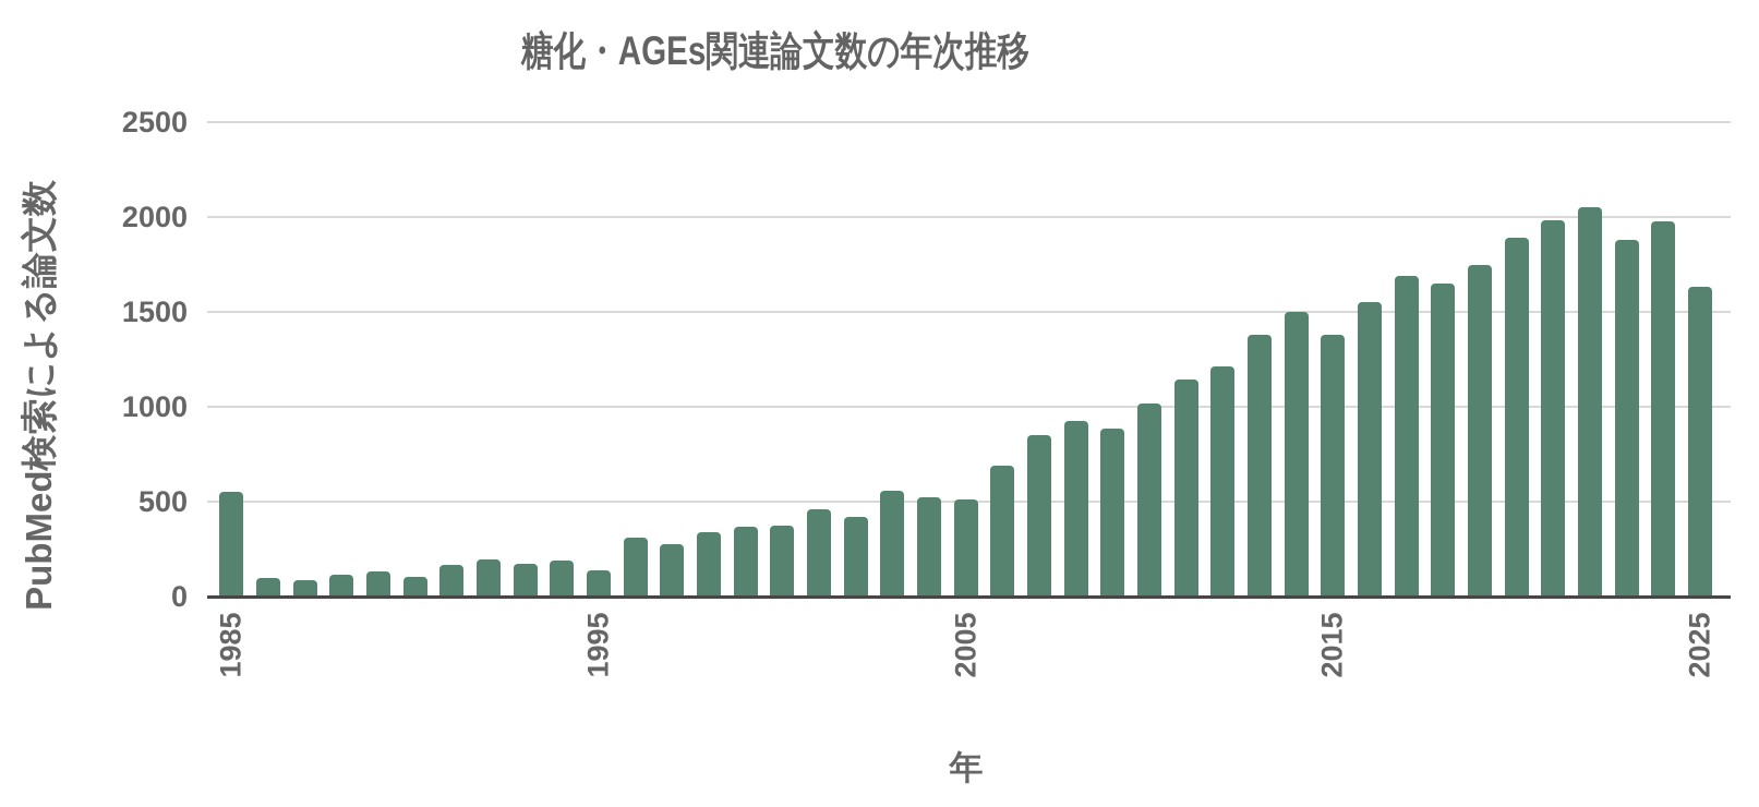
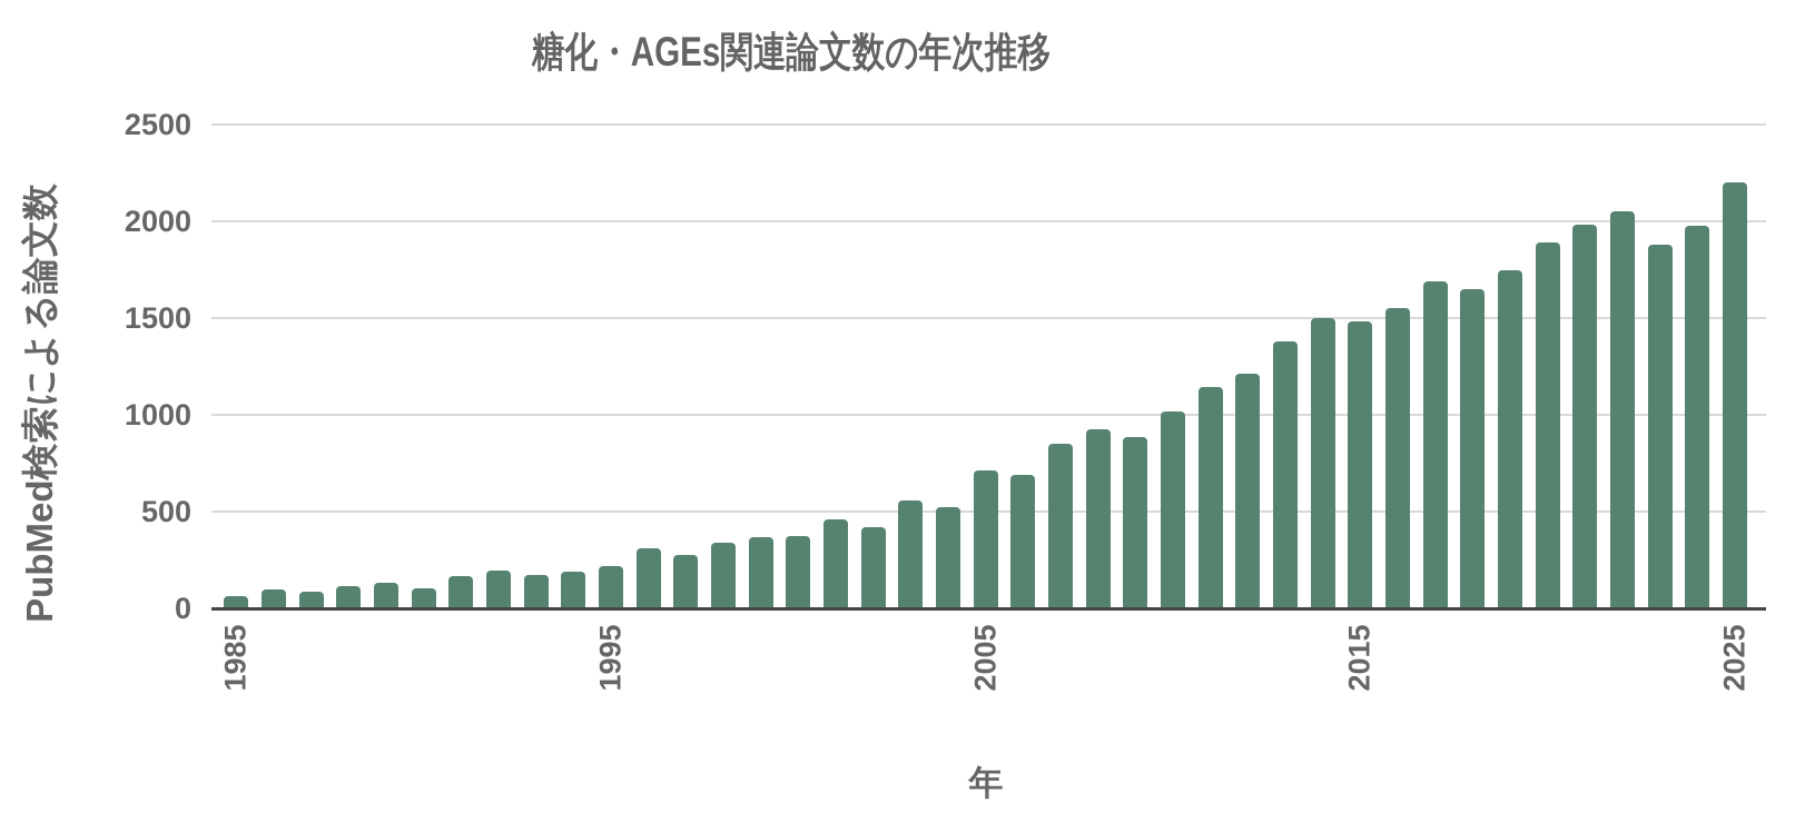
1985: 550 -> 60
1995: 140 -> 220
2005: 510 -> 710
2015: 1380 -> 1480
2025: 1630 -> 2200
